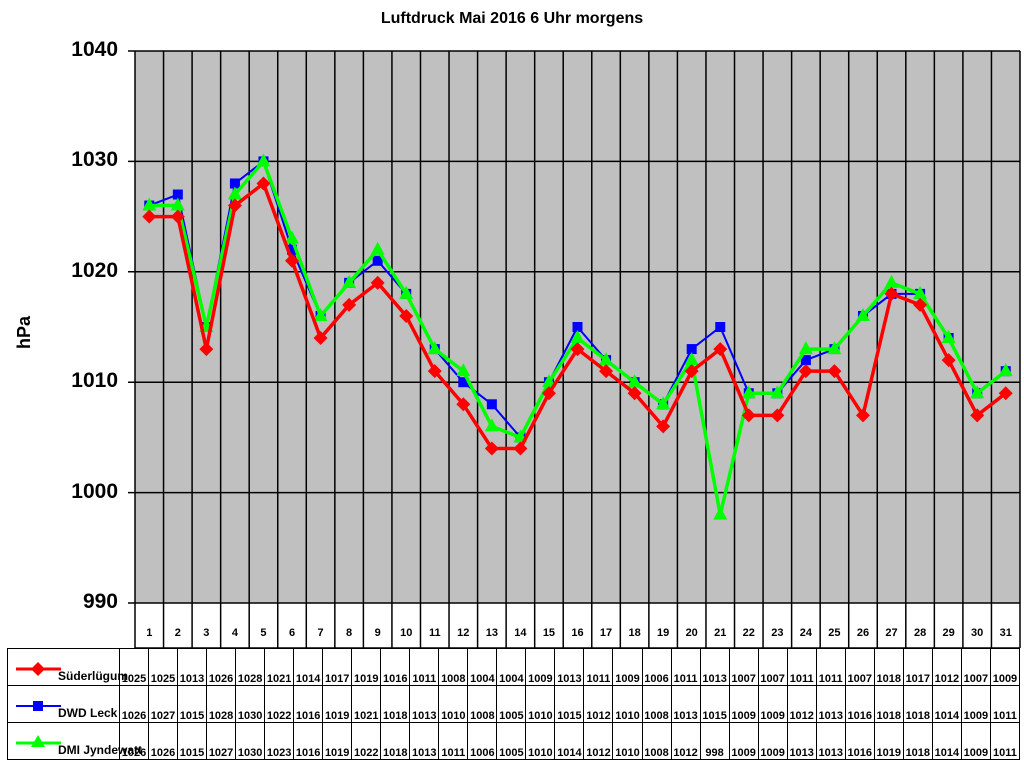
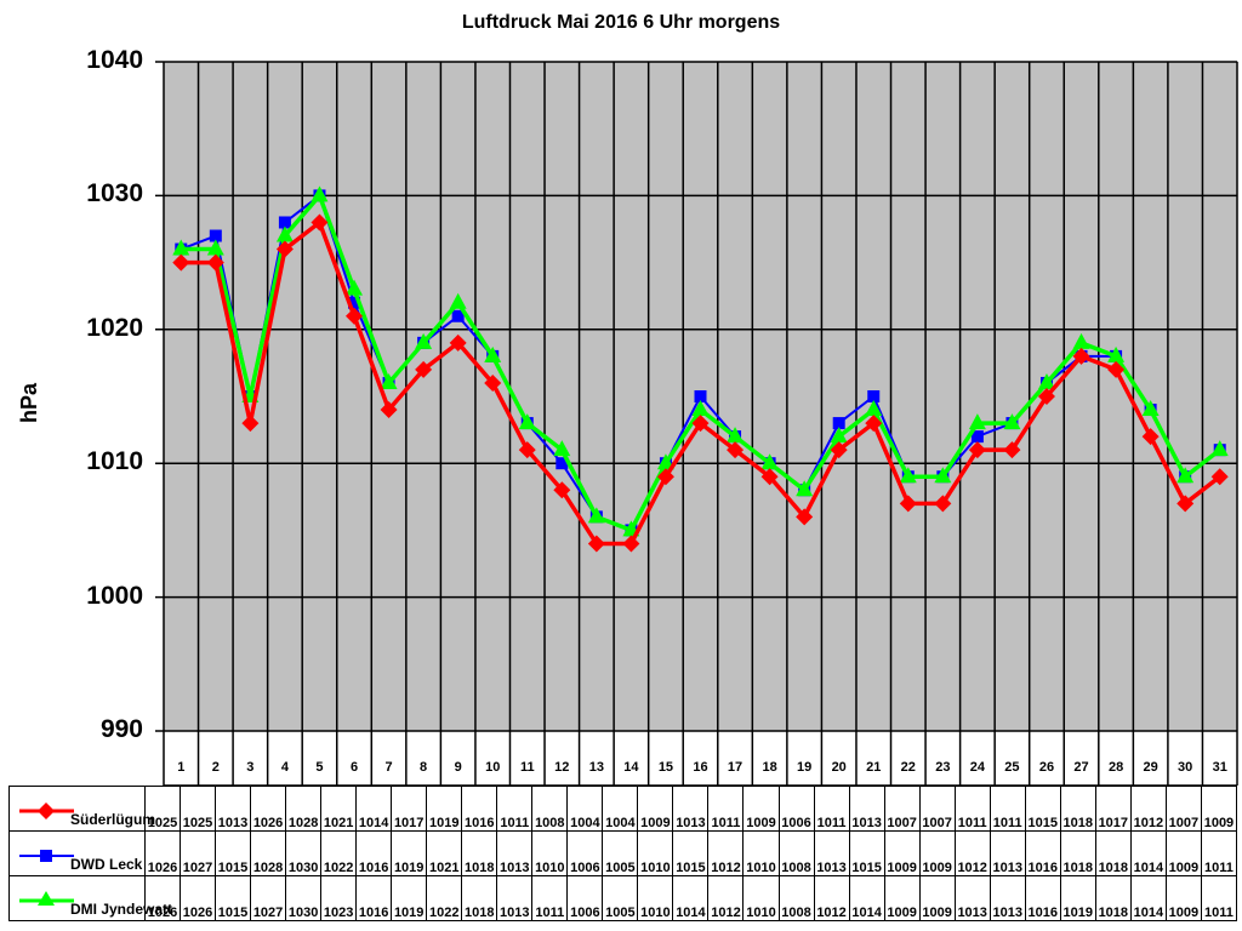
DWD Leck/13: 1008 -> 1006
DMI Jyndewatt/21: 998 -> 1014
Süderlügum/26: 1007 -> 1015
